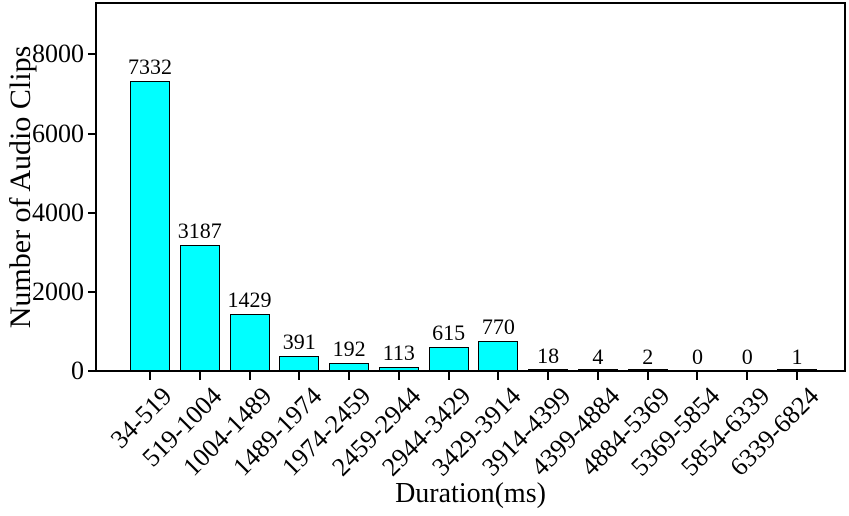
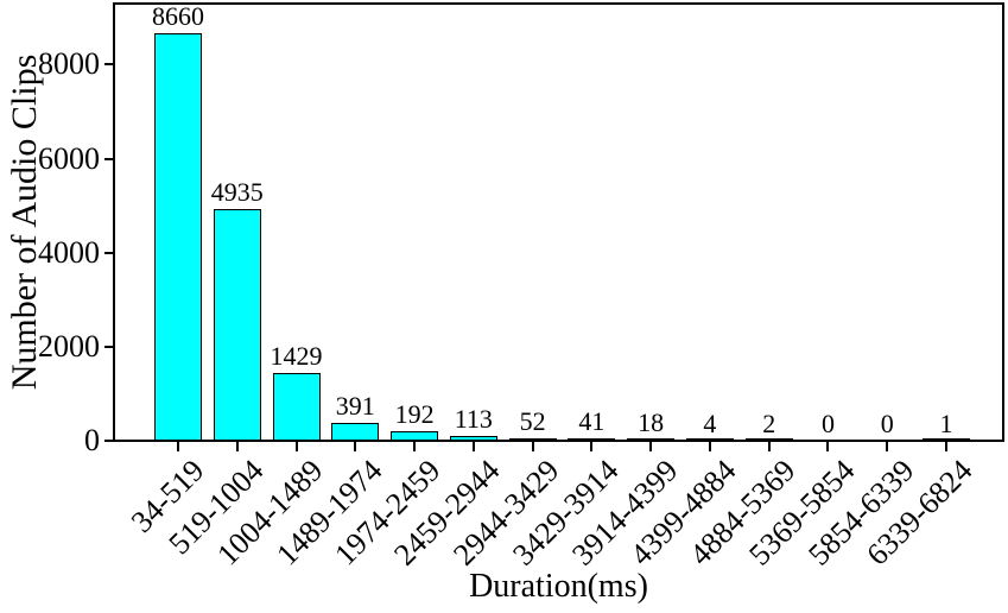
34-519: 7332 -> 8660
519-1004: 3187 -> 4935
2944-3429: 615 -> 52
3429-3914: 770 -> 41
